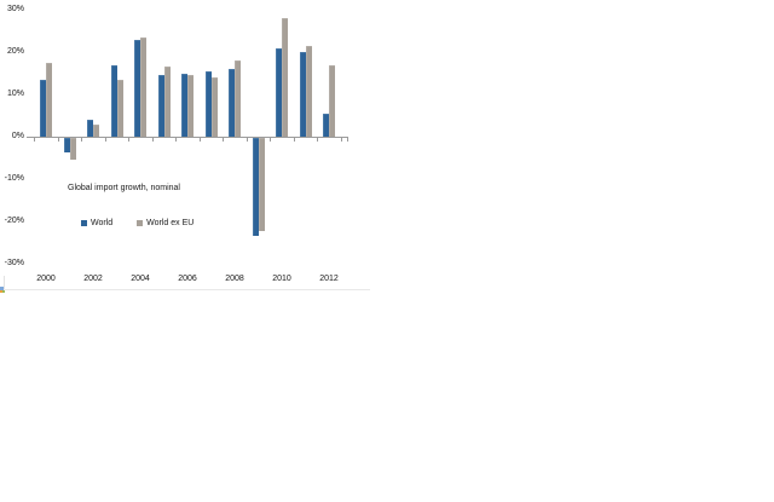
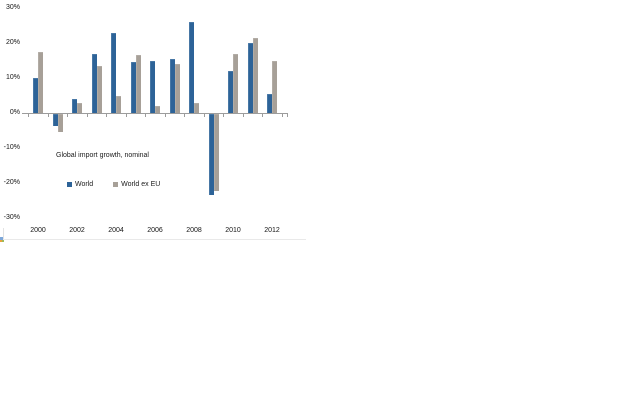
World/2000: 14% -> 10%
World ex EU/2004: 24% -> 5%
World ex EU/2006: 14% -> 2%
World/2008: 16% -> 26%
World ex EU/2008: 18% -> 3%
World/2010: 21% -> 12%
World ex EU/2010: 28% -> 17%
World ex EU/2012: 17% -> 15%
